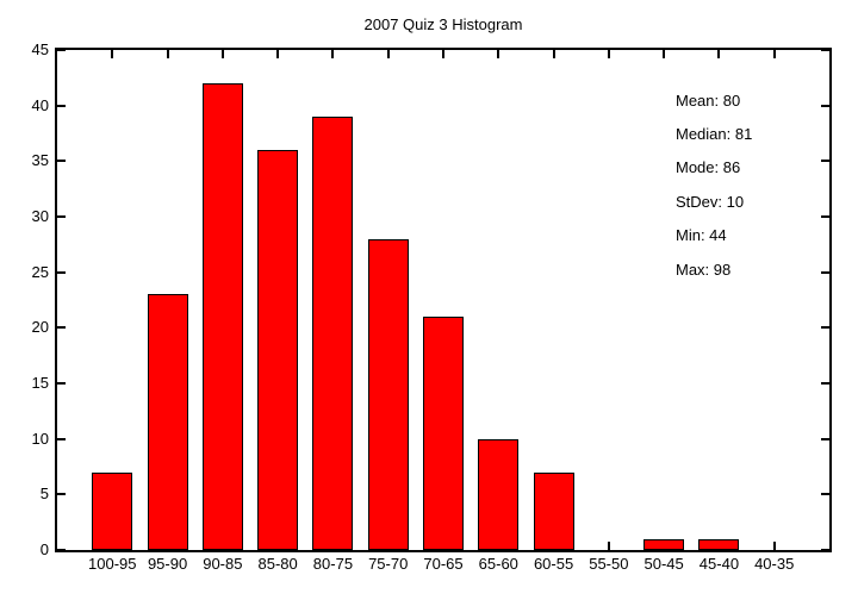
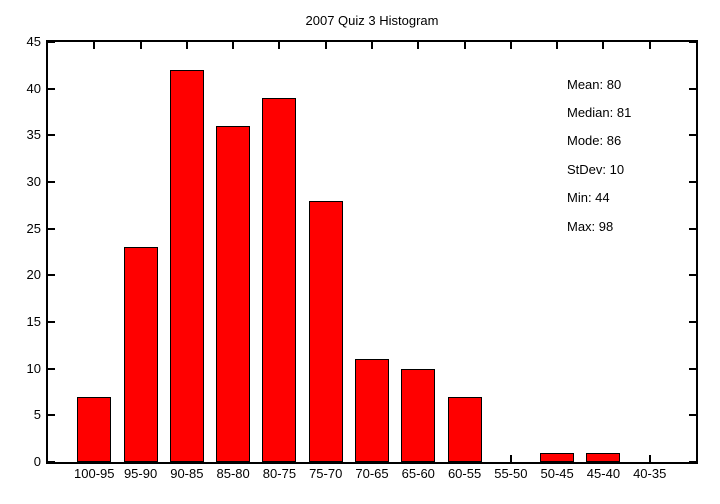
70-65: 21 -> 11
